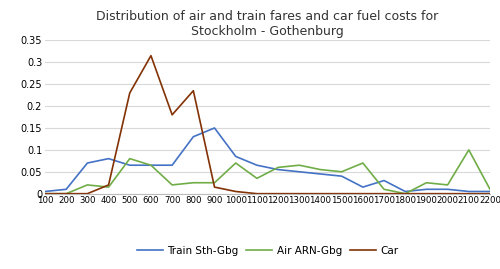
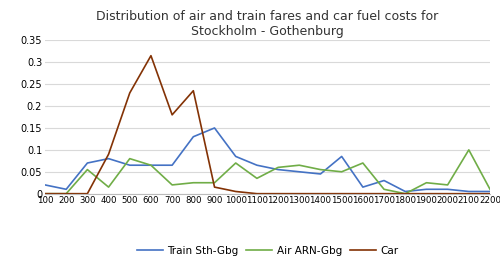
Train Sth-Gbg/100: 0.005 -> 0.020
Air ARN-Gbg/300: 0.020 -> 0.055
Car/400: 0.020 -> 0.090
Train Sth-Gbg/1500: 0.040 -> 0.085
